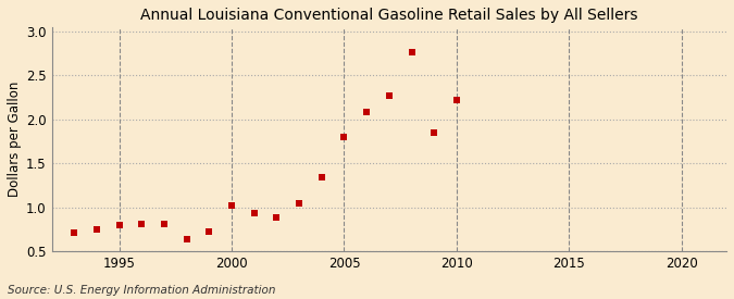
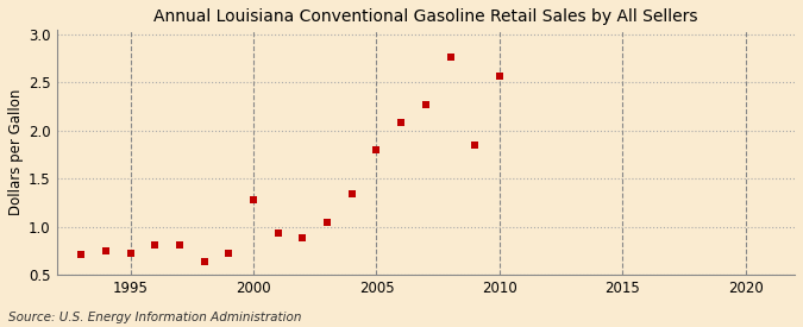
1995: 0.80 -> 0.72
2000: 1.02 -> 1.28
2010: 2.22 -> 2.56
